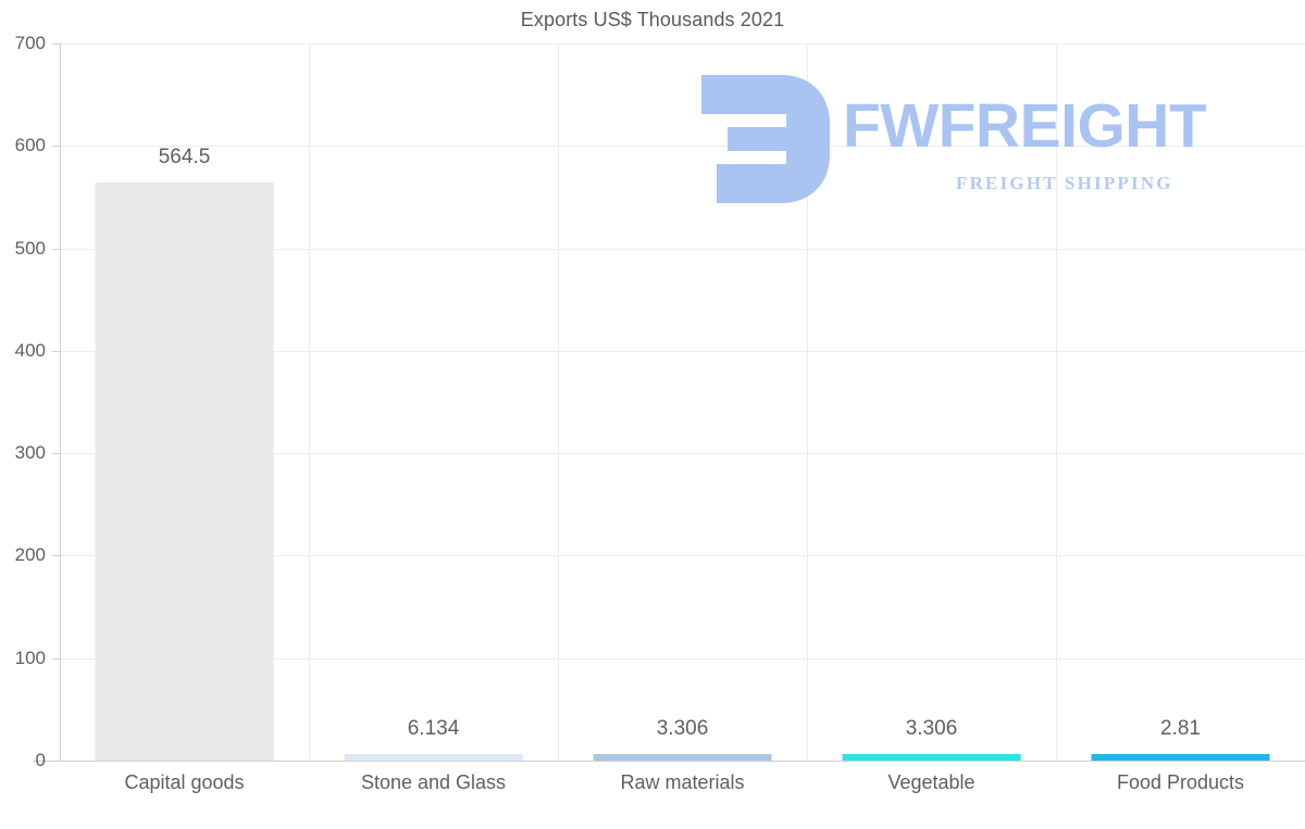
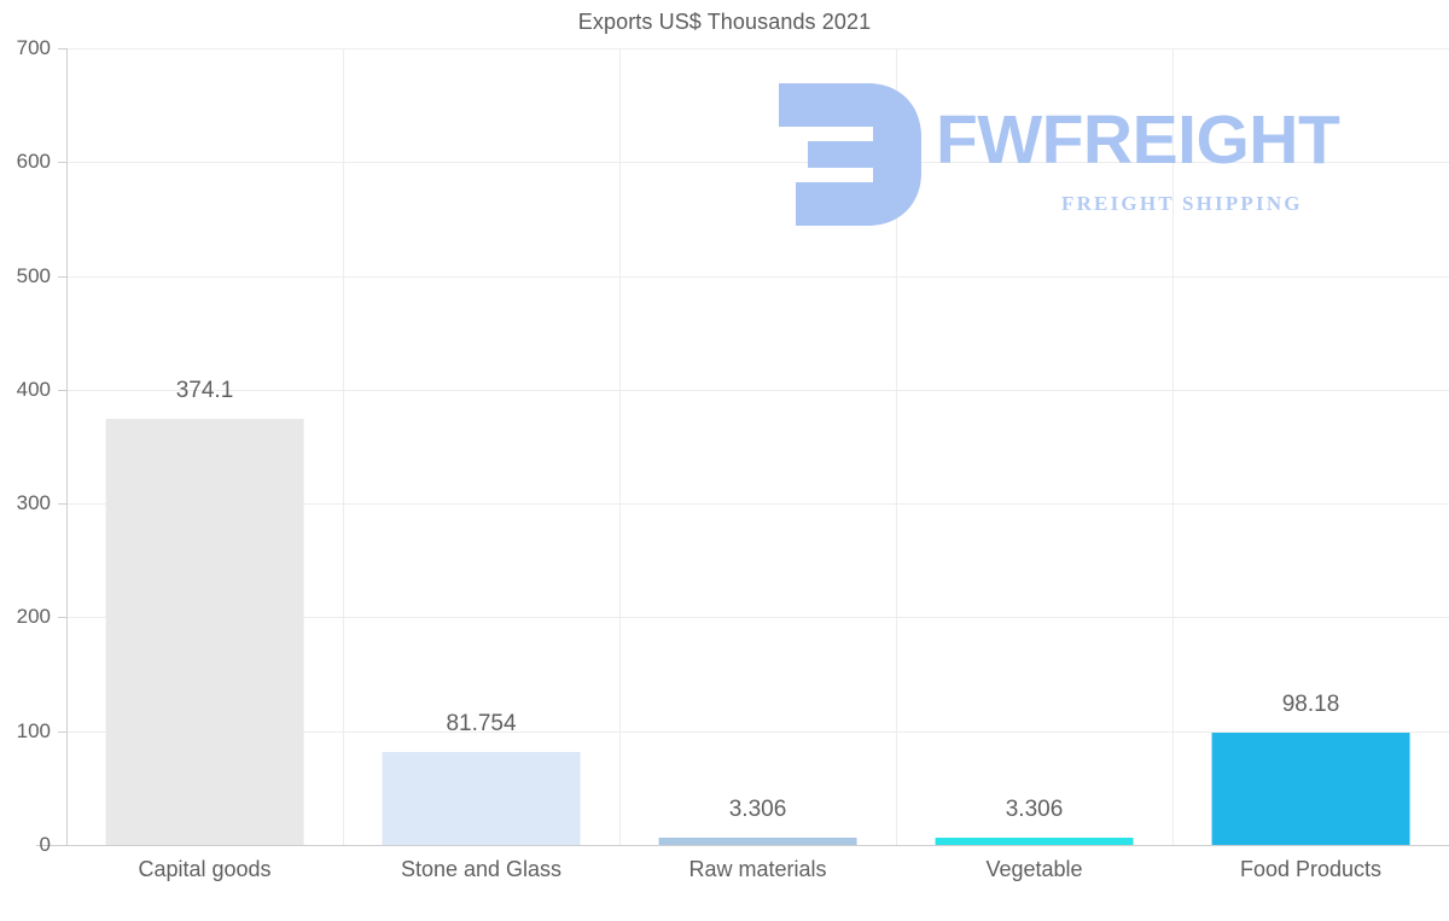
Capital goods: 564.5 -> 374.1
Stone and Glass: 6.134 -> 81.754
Food Products: 2.81 -> 98.18
